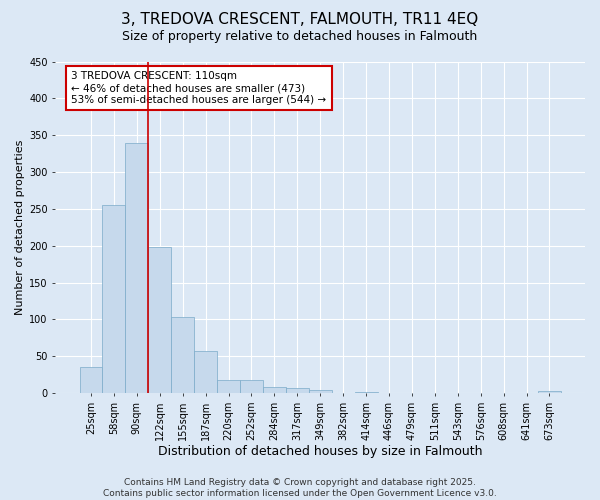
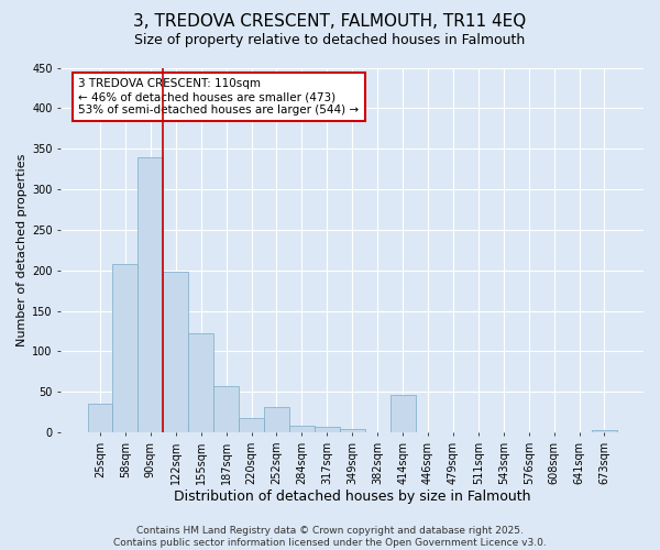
58sqm: 255 -> 208
155sqm: 103 -> 122
252sqm: 18 -> 32
414sqm: 2 -> 46
